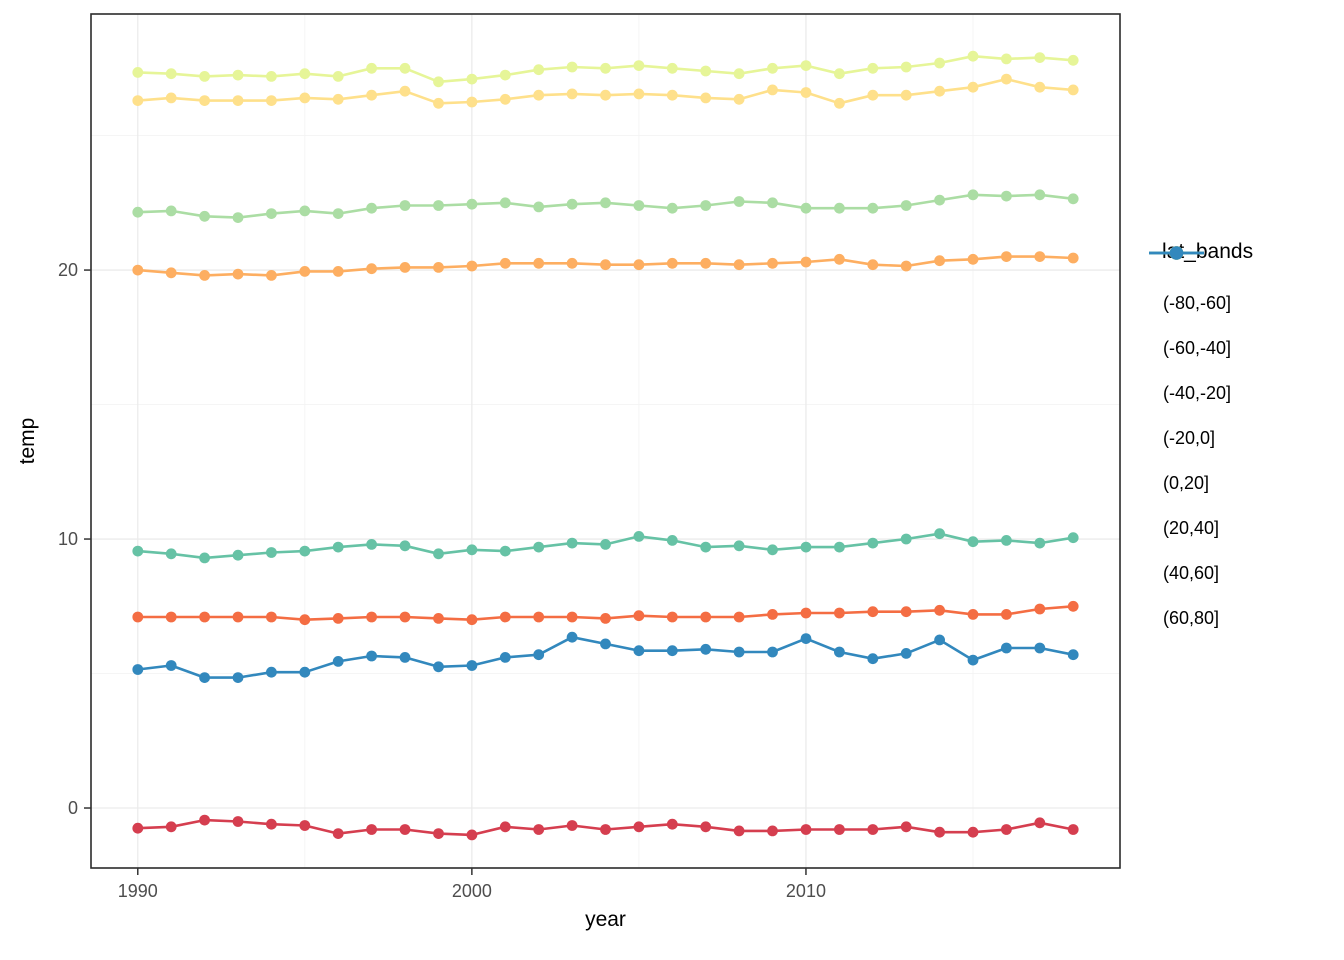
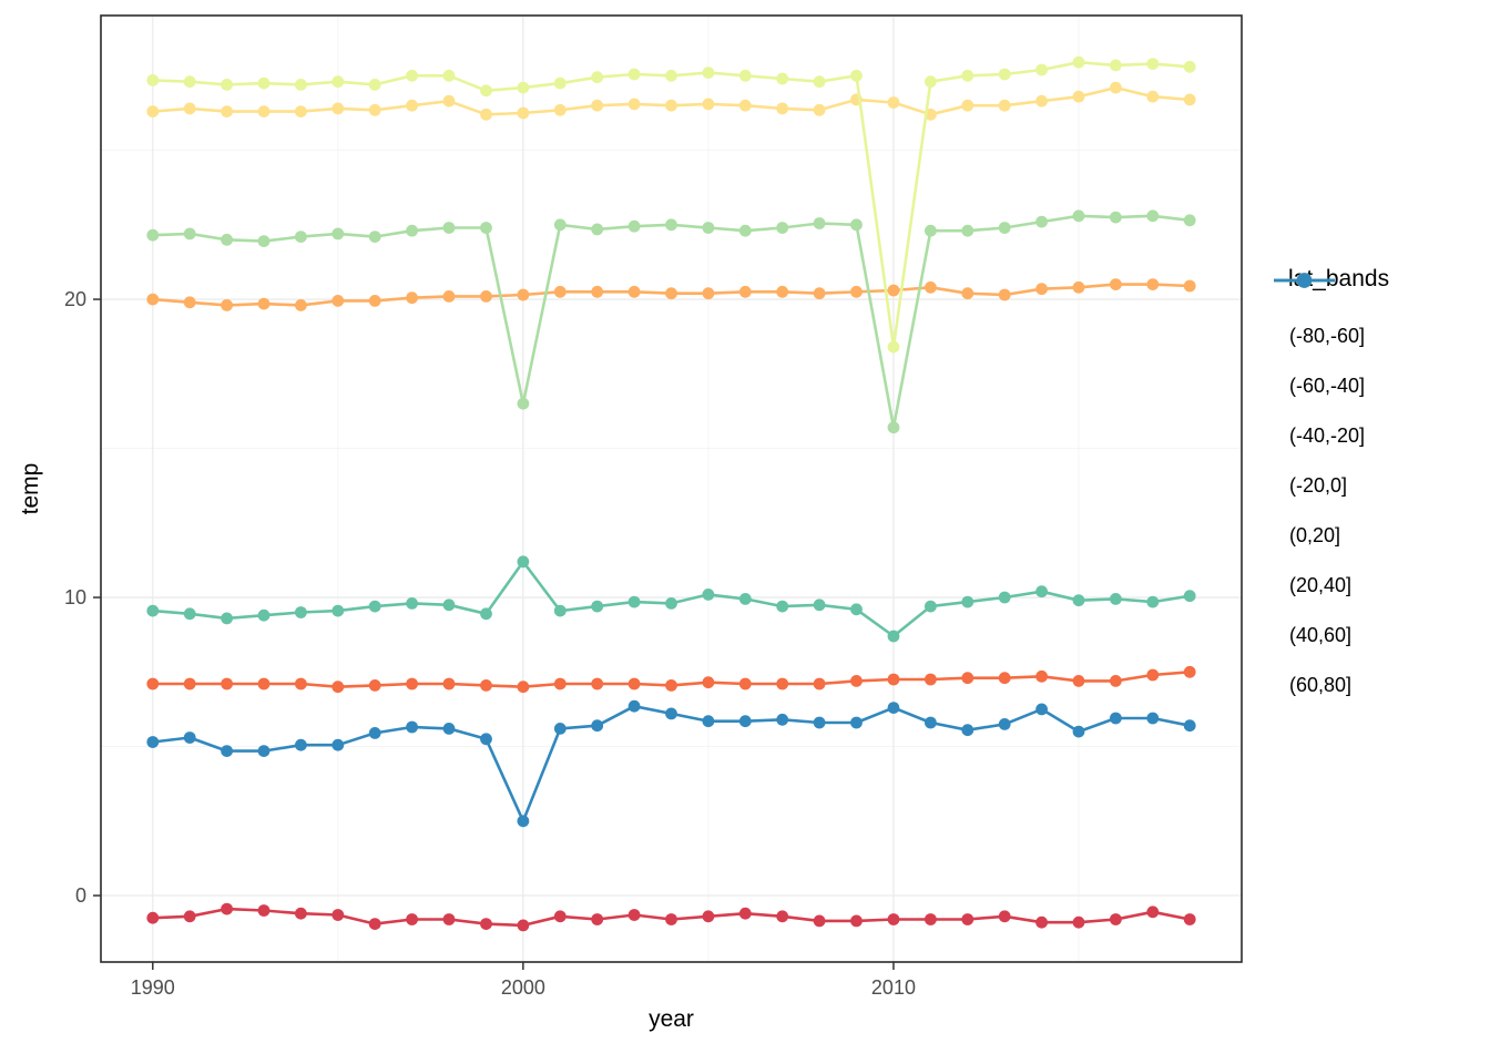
(20,40]/2000: 22.4 -> 16.5
(40,60]/2000: 9.6 -> 11.2
(60,80]/2000: 5.3 -> 2.5
(0,20]/2010: 27.6 -> 18.4
(20,40]/2010: 22.3 -> 15.7
(40,60]/2010: 9.7 -> 8.7
